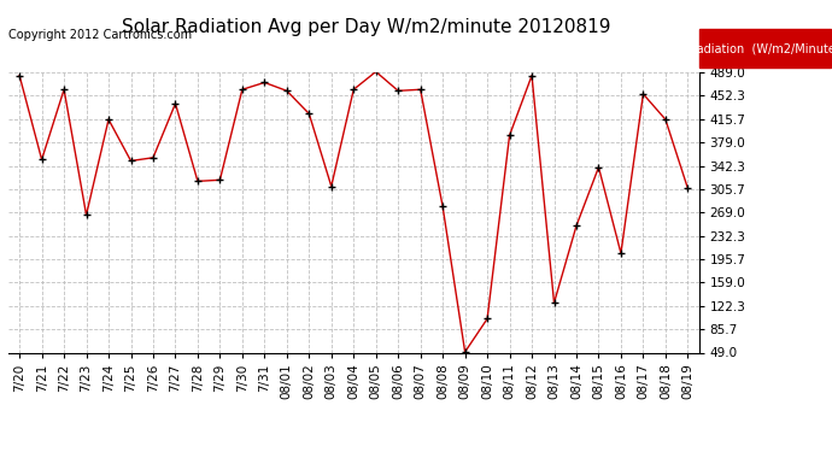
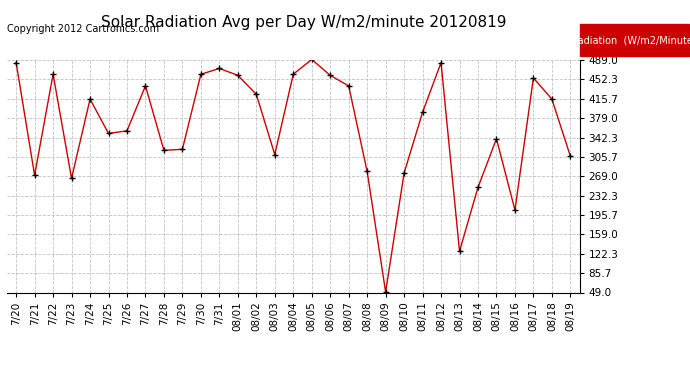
7/21: 352 -> 271
08/07: 462 -> 440
08/10: 102 -> 275
